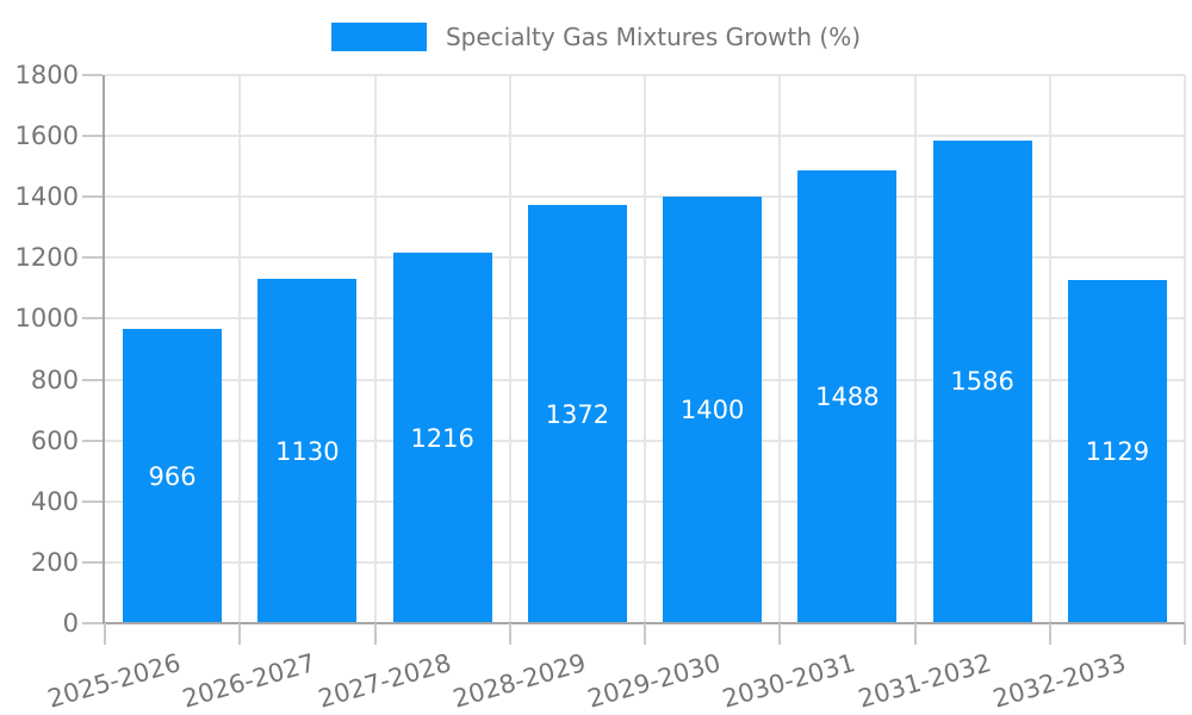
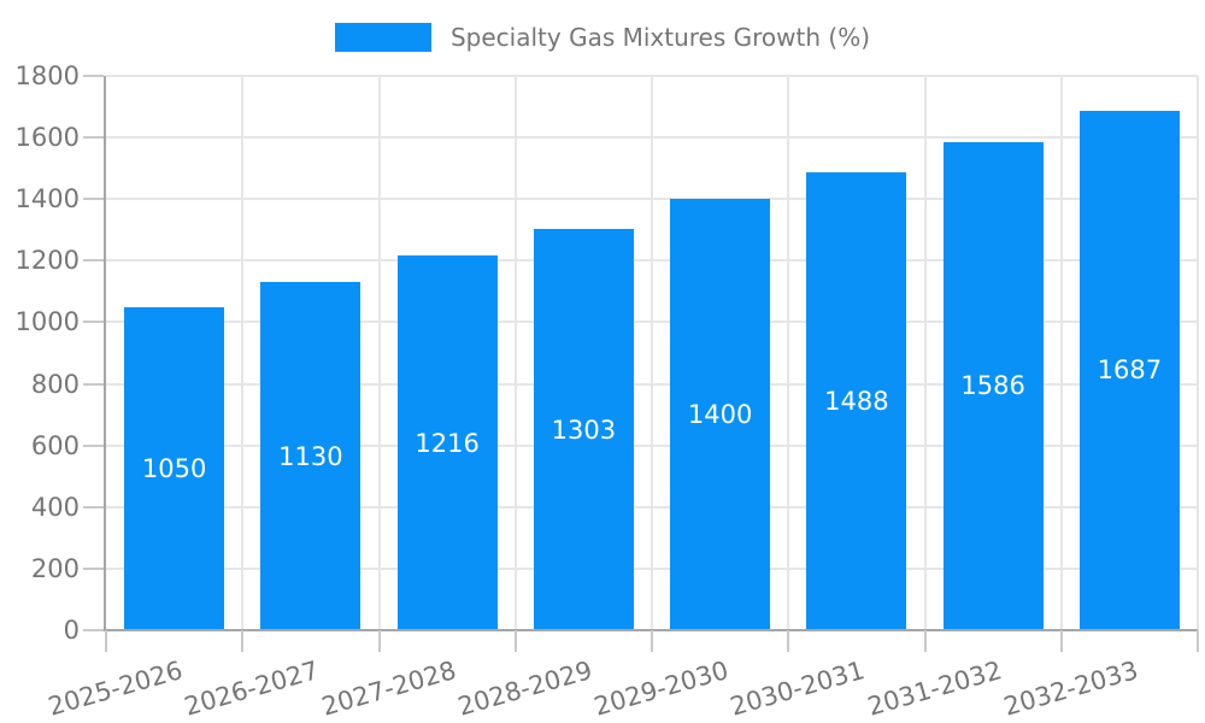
2025-2026: 966 -> 1050
2028-2029: 1372 -> 1303
2032-2033: 1129 -> 1687
